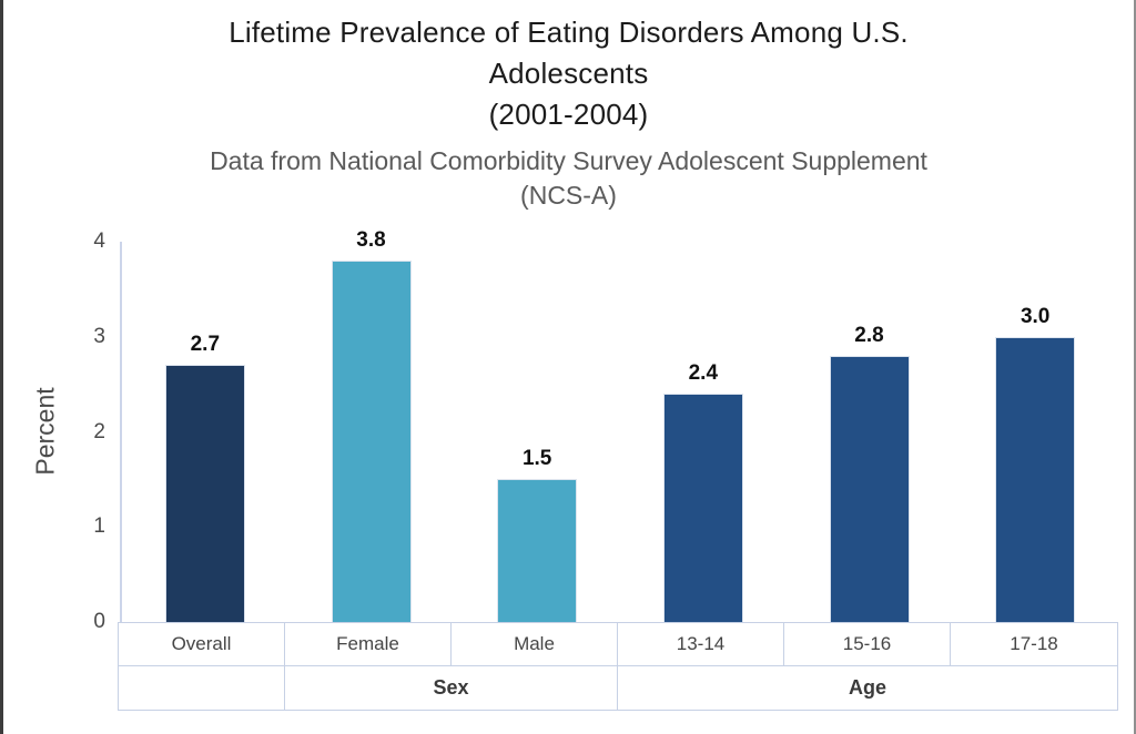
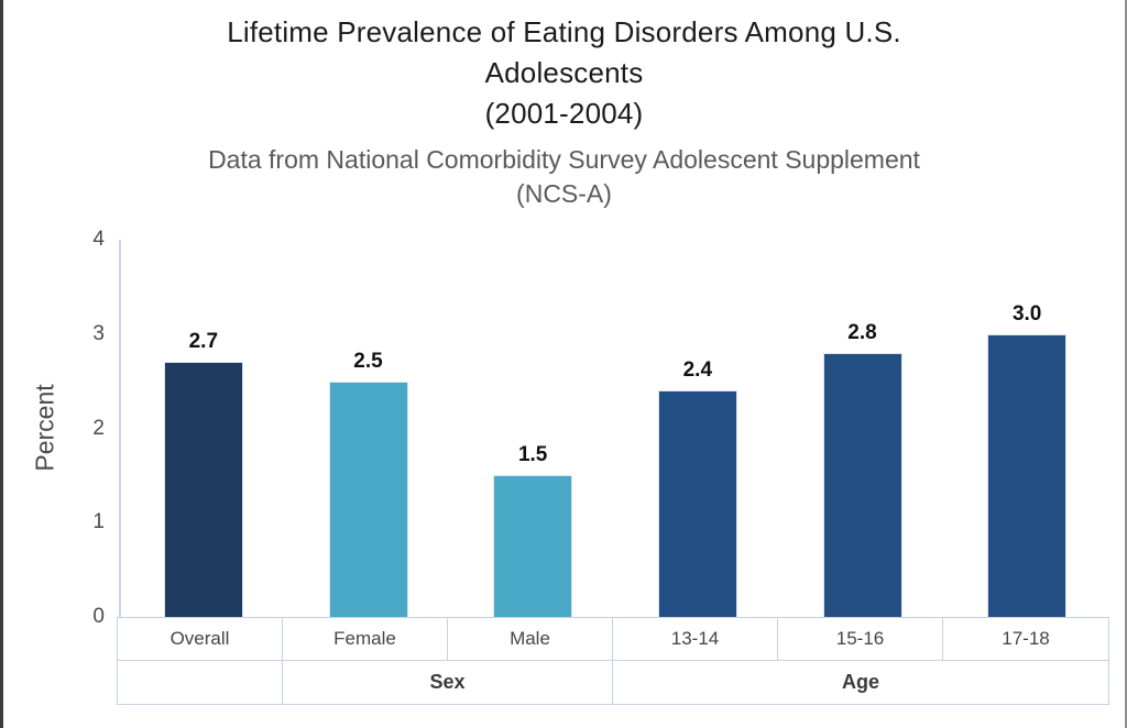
Female: 3.8 -> 2.5
